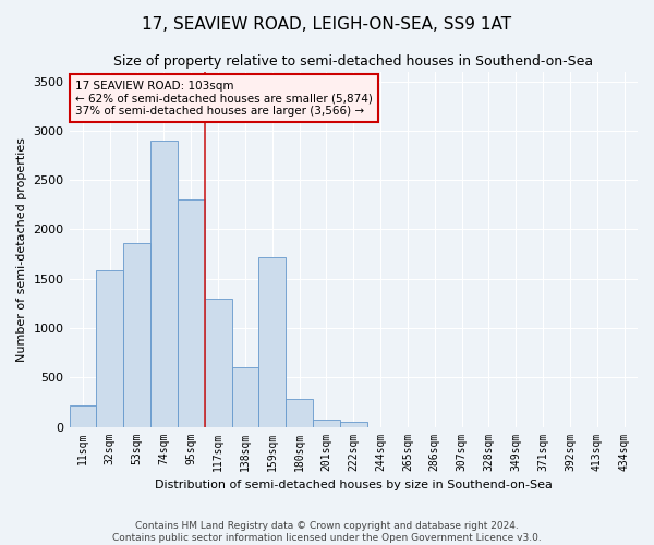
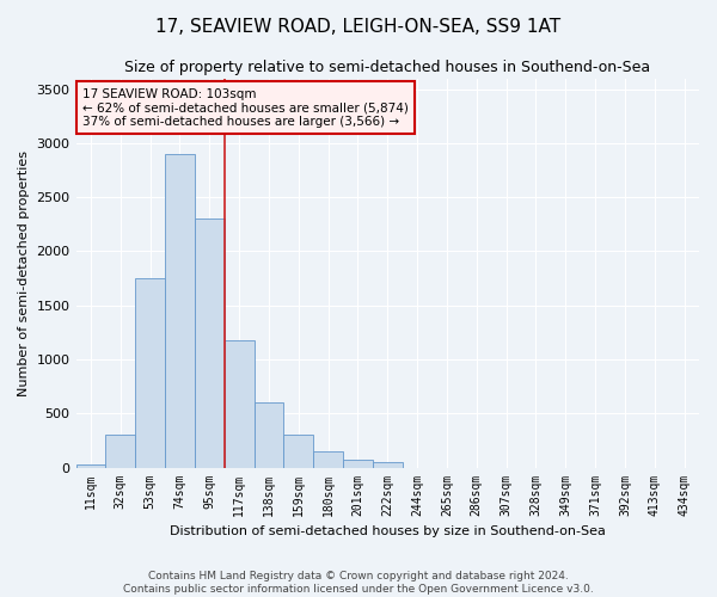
11sqm: 220 -> 20
32sqm: 1580 -> 300
53sqm: 1860 -> 1750
117sqm: 1300 -> 1180
159sqm: 1720 -> 300
180sqm: 280 -> 150
